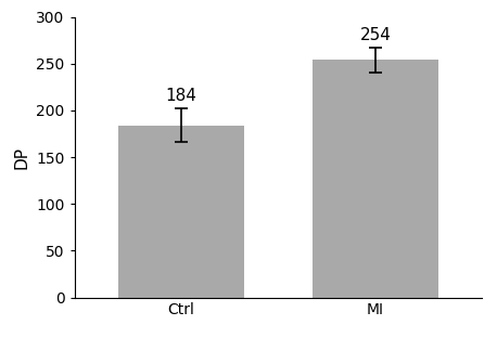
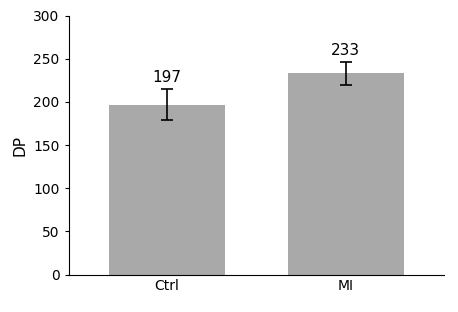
Ctrl: 184 -> 197
MI: 254 -> 233
